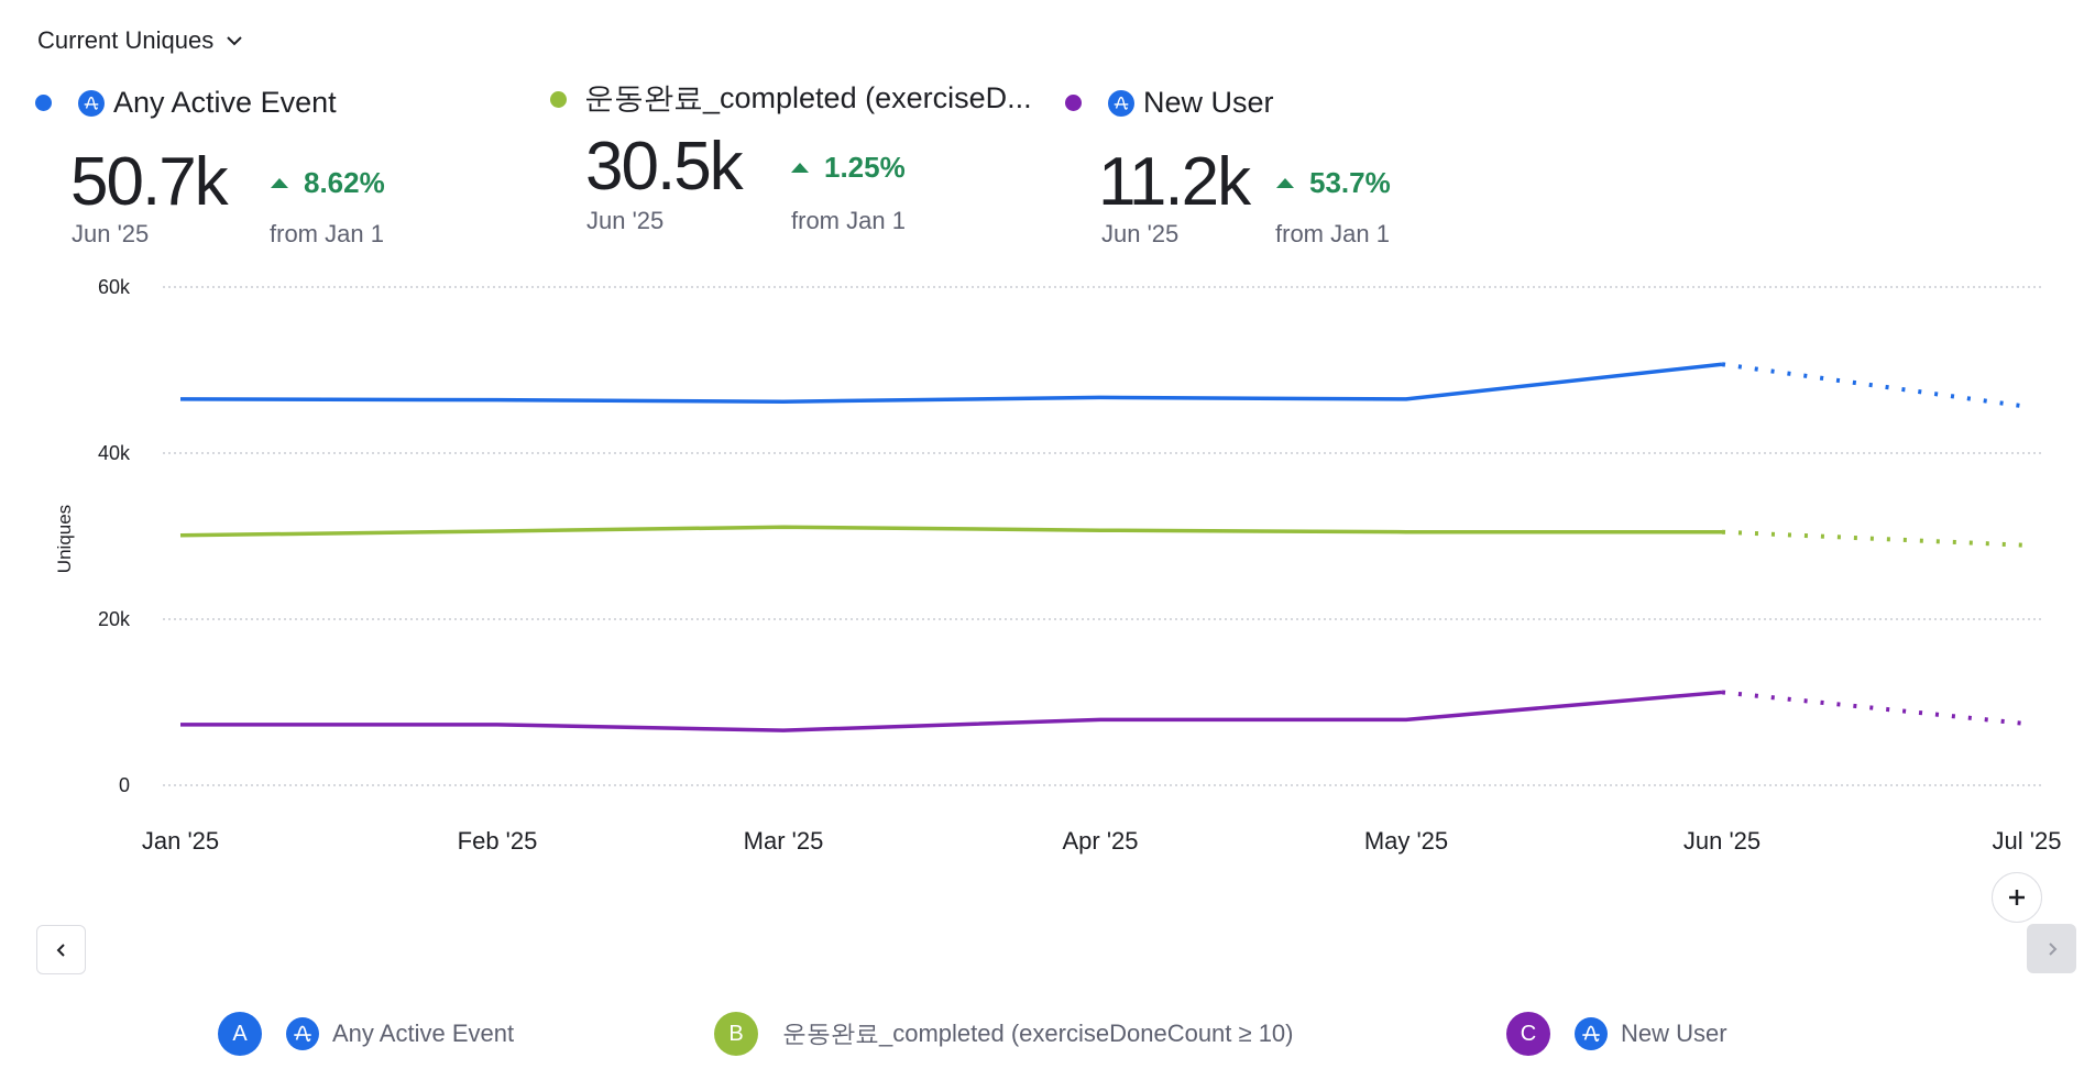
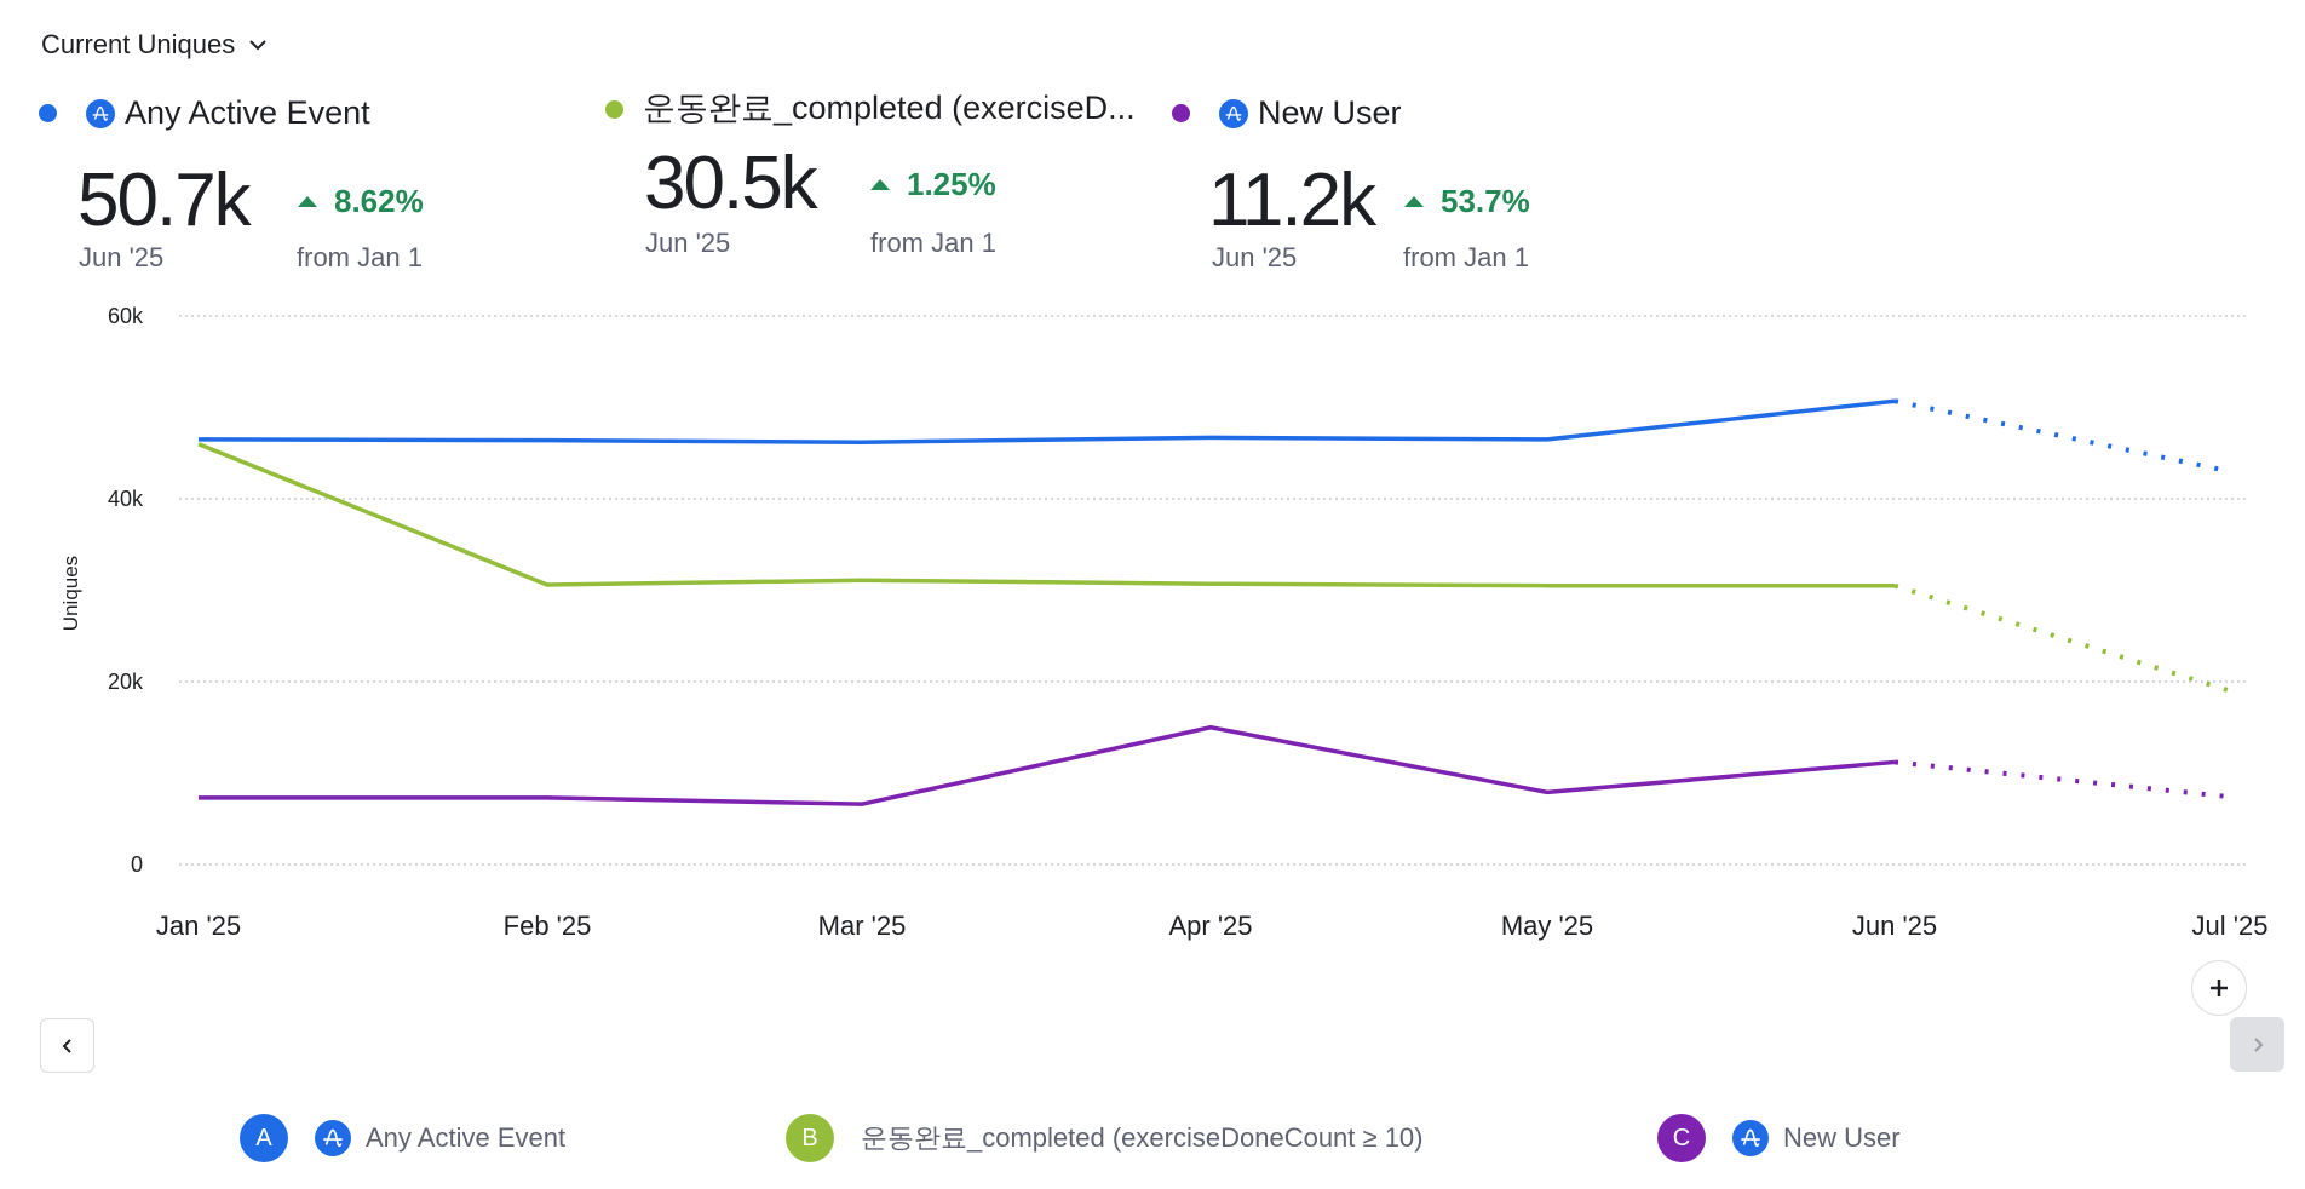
운동완료_completed (exerciseDoneCount ≥ 10)/Jan '25: 30k -> 46k
New User/Apr '25: 8k -> 15k
Any Active Event/Jul '25: 46k -> 43k
운동완료_completed (exerciseDoneCount ≥ 10)/Jul '25: 29k -> 19k
